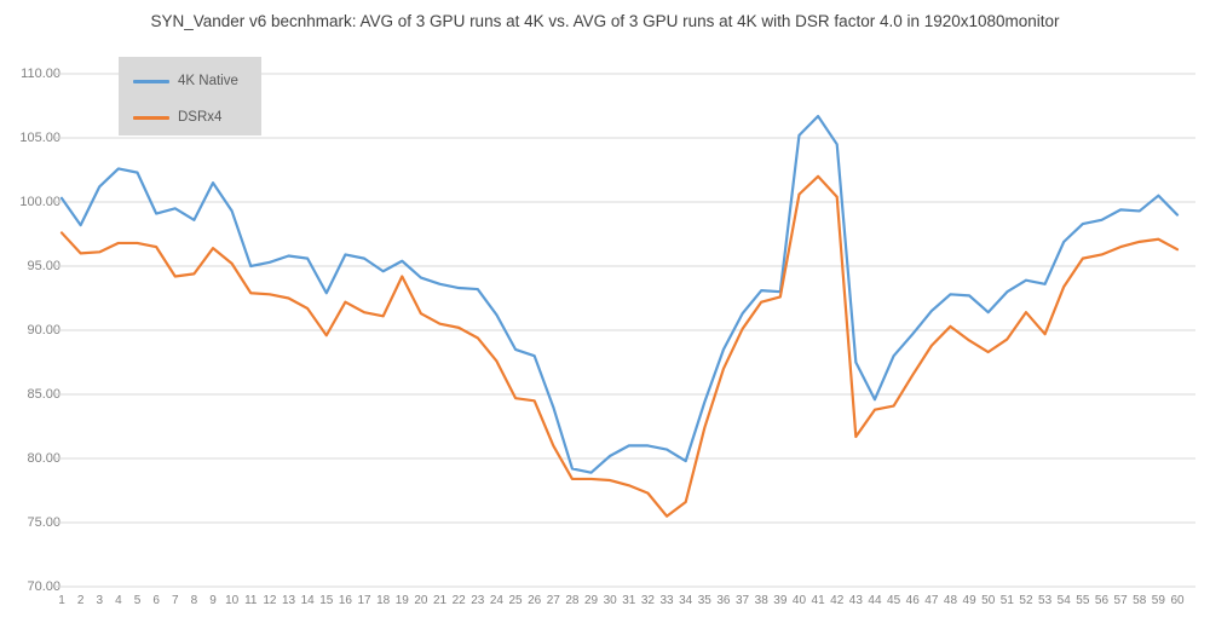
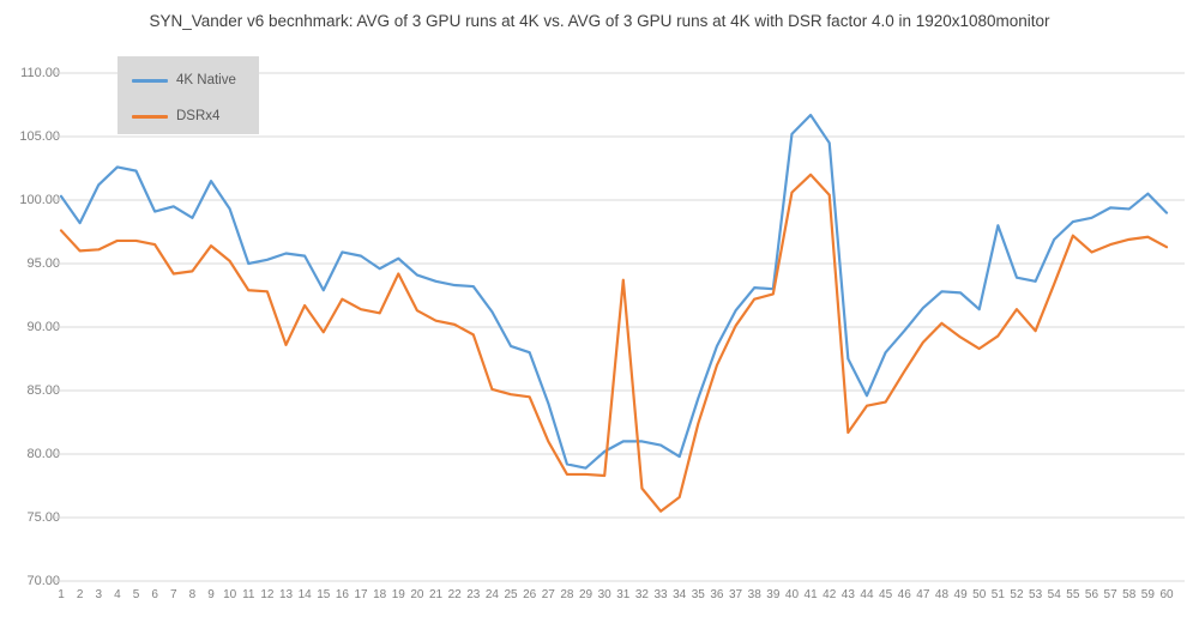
DSRx4/13: 92.5 -> 88.6
DSRx4/24: 87.6 -> 85.1
DSRx4/31: 77.9 -> 93.7
4K Native/51: 93.0 -> 98.0
DSRx4/55: 95.6 -> 97.2
